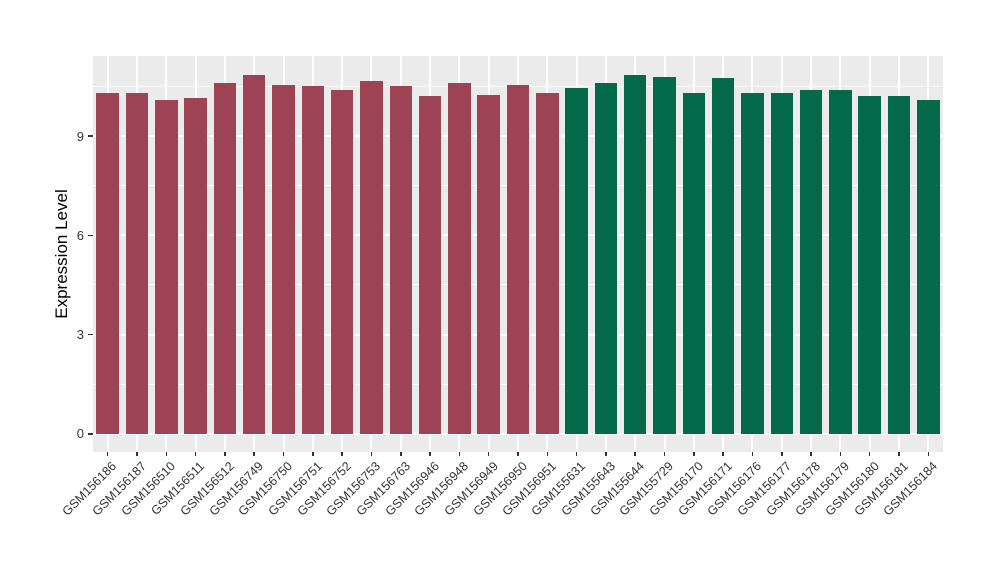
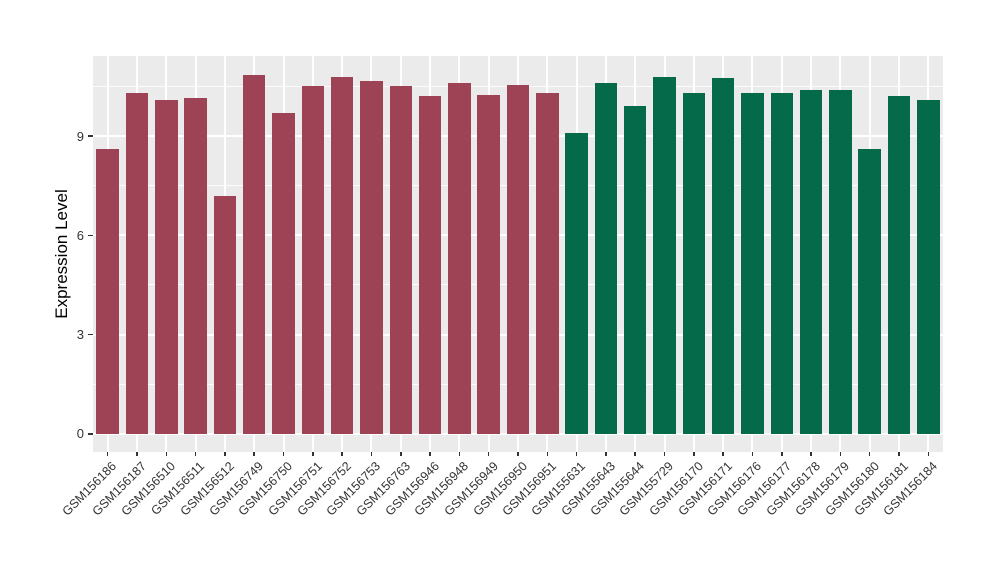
GSM156186: 10.3 -> 8.6
GSM156512: 10.6 -> 7.2
GSM156750: 10.6 -> 9.7
GSM156752: 10.4 -> 10.8
GSM155631: 10.4 -> 9.1
GSM155644: 10.8 -> 9.9
GSM156180: 10.2 -> 8.6
